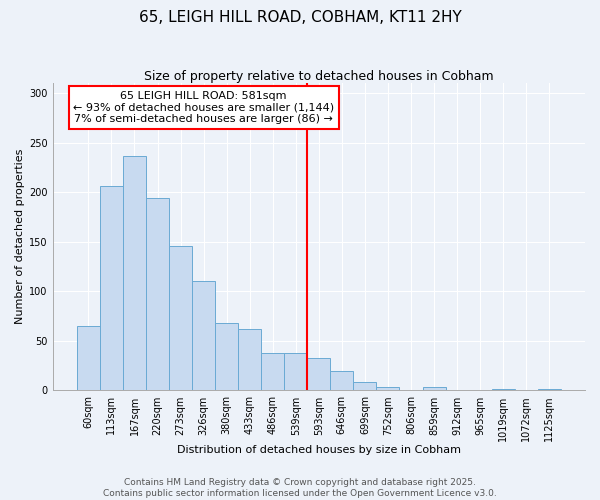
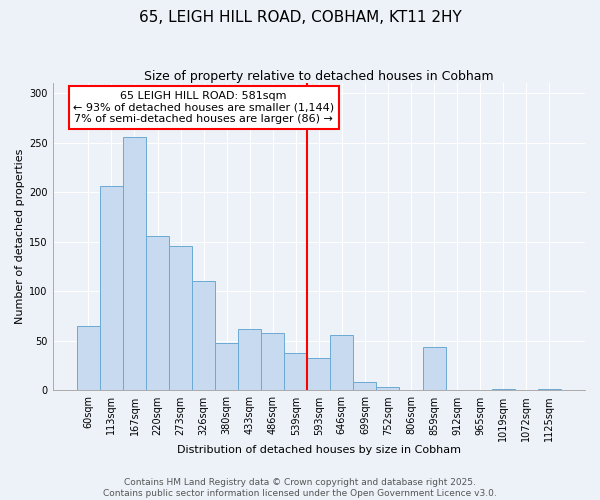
167sqm: 236 -> 256
220sqm: 194 -> 156
380sqm: 68 -> 48
486sqm: 38 -> 58
646sqm: 20 -> 56
859sqm: 3 -> 44
